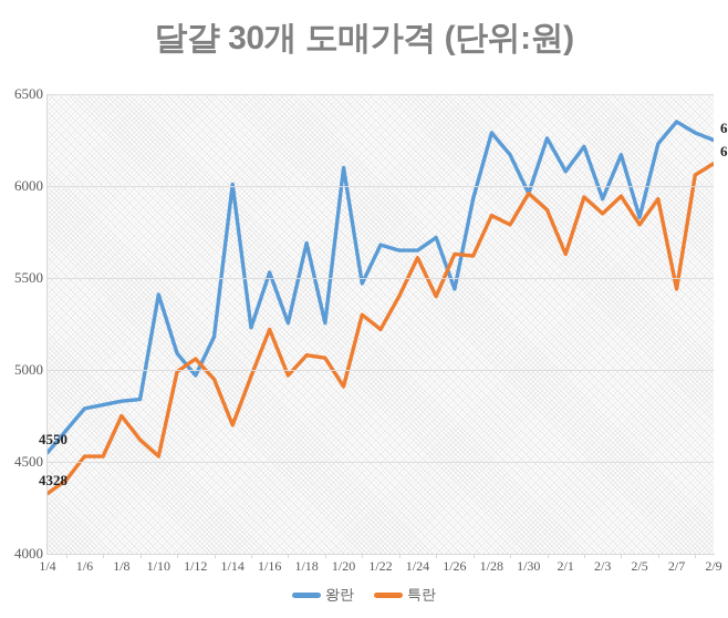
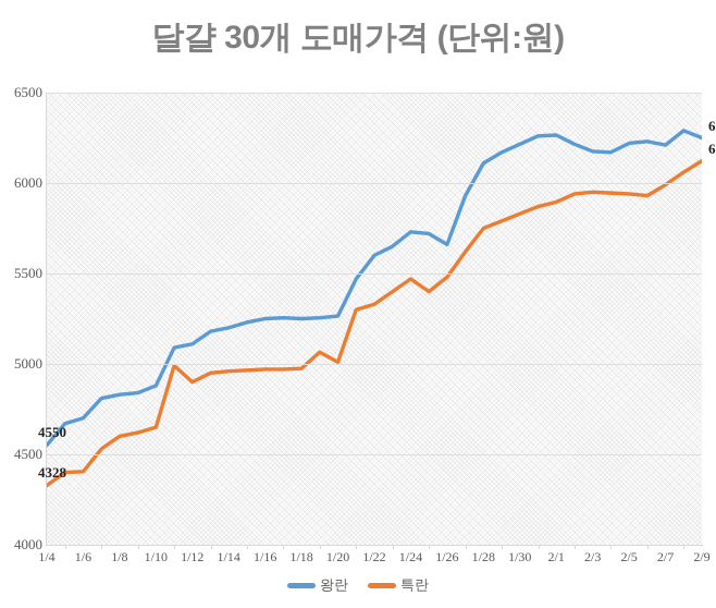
왕란/1/6: 4790 -> 4700
특란/1/6: 4530 -> 4400
특란/1/8: 4750 -> 4600
왕란/1/10: 5410 -> 4880
특란/1/10: 4530 -> 4650
왕란/1/12: 4970 -> 5110
특란/1/12: 5060 -> 4900
왕란/1/14: 6010 -> 5200
특란/1/14: 4700 -> 4960
왕란/1/16: 5530 -> 5250
특란/1/16: 5220 -> 4970
왕란/1/18: 5690 -> 5250
특란/1/18: 5080 -> 4980
왕란/1/20: 6100 -> 5260
특란/1/20: 4910 -> 5010
왕란/1/22: 5680 -> 5600
특란/1/22: 5220 -> 5330
왕란/1/24: 5650 -> 5730
특란/1/24: 5610 -> 5470
왕란/1/26: 5440 -> 5660
특란/1/26: 5630 -> 5480
왕란/1/28: 6290 -> 6110
특란/1/28: 5840 -> 5750
왕란/1/30: 5960 -> 6220
특란/1/30: 5960 -> 5830
왕란/2/1: 6080 -> 6260
특란/2/1: 5630 -> 5900
왕란/2/3: 5930 -> 6180
특란/2/3: 5850 -> 5950
왕란/2/5: 5830 -> 6220
특란/2/5: 5790 -> 5940
왕란/2/7: 6350 -> 6210
특란/2/7: 5440 -> 5990
